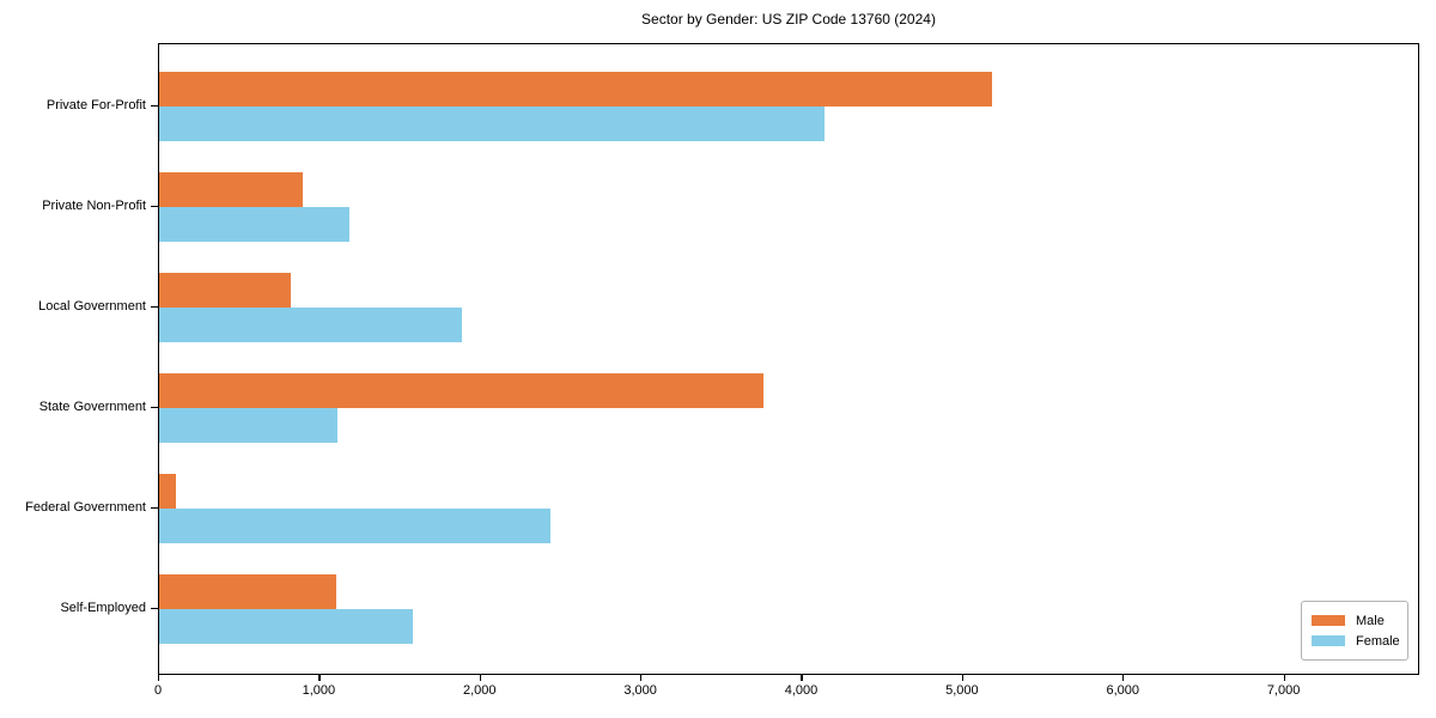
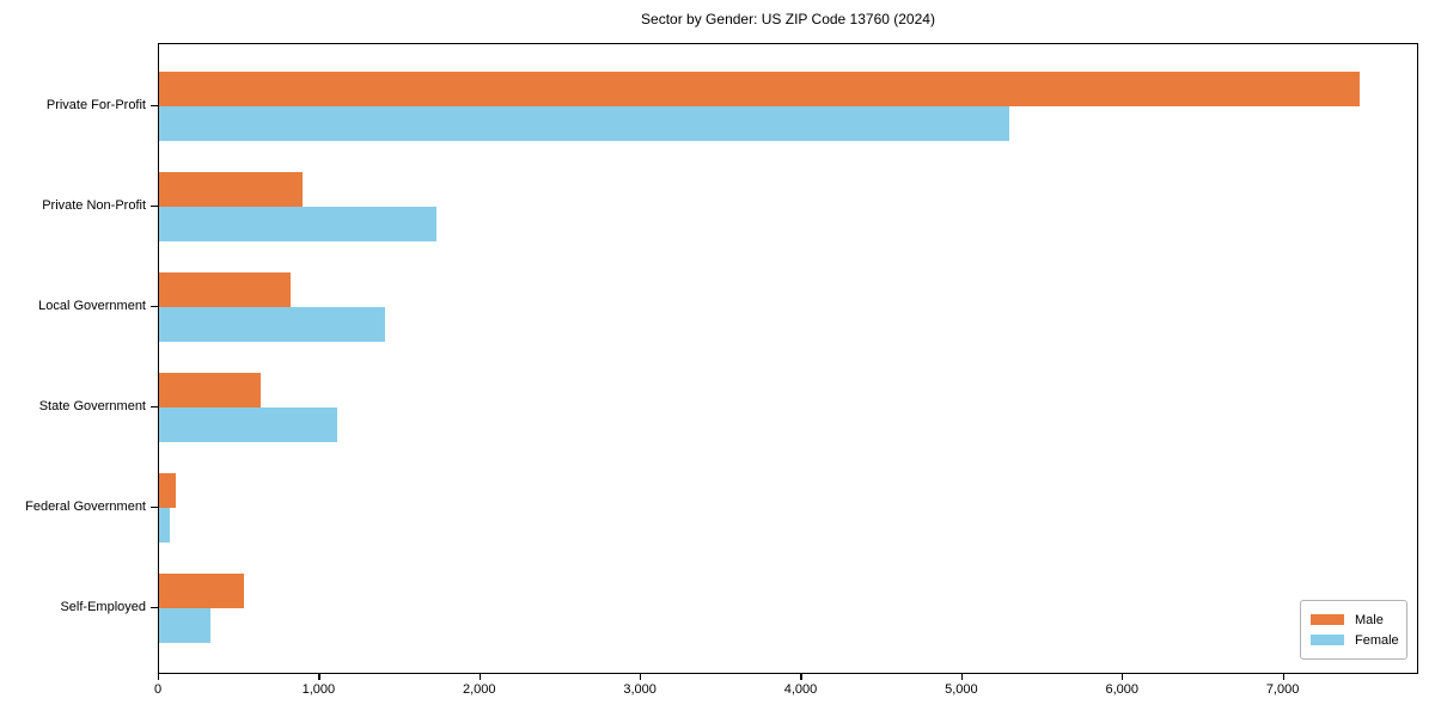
Male/Private For-Profit: 5180 -> 7470
Female/Private For-Profit: 4140 -> 5290
Female/Private Non-Profit: 1180 -> 1730
Female/Local Government: 1880 -> 1410
Male/State Government: 3760 -> 630
Female/Federal Government: 2430 -> 70
Male/Self-Employed: 1100 -> 530
Female/Self-Employed: 1580 -> 320
